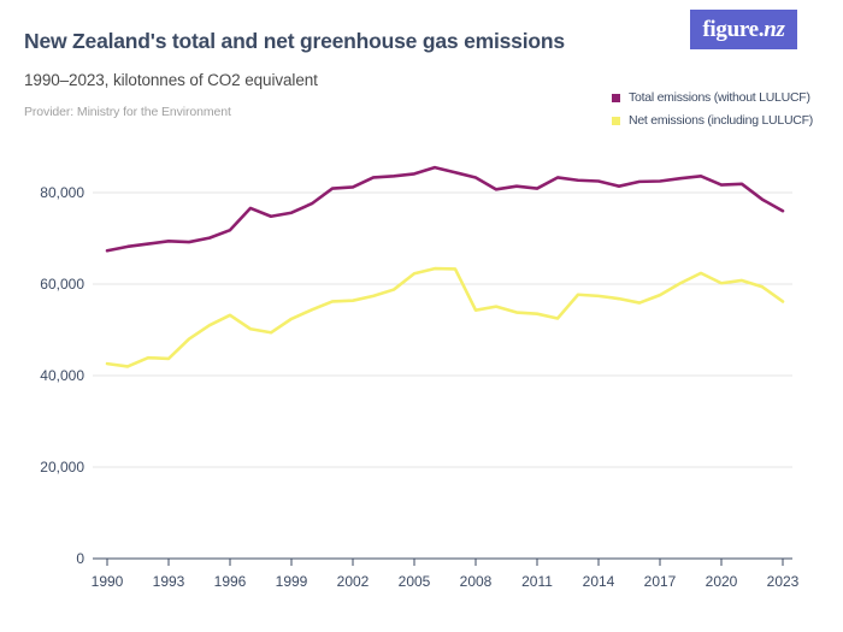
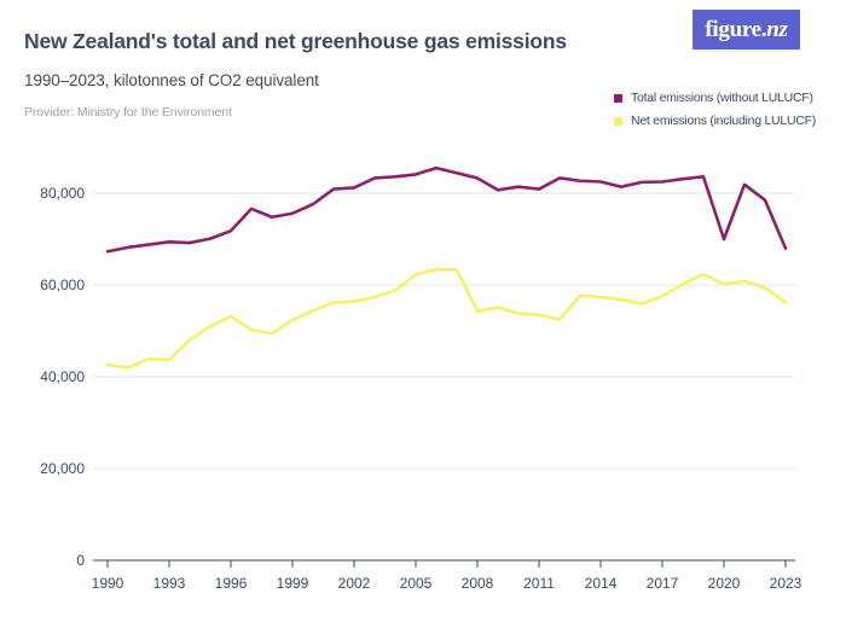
Total emissions (without LULUCF)/2020: 82000 -> 70000
Total emissions (without LULUCF)/2023: 76000 -> 68000
